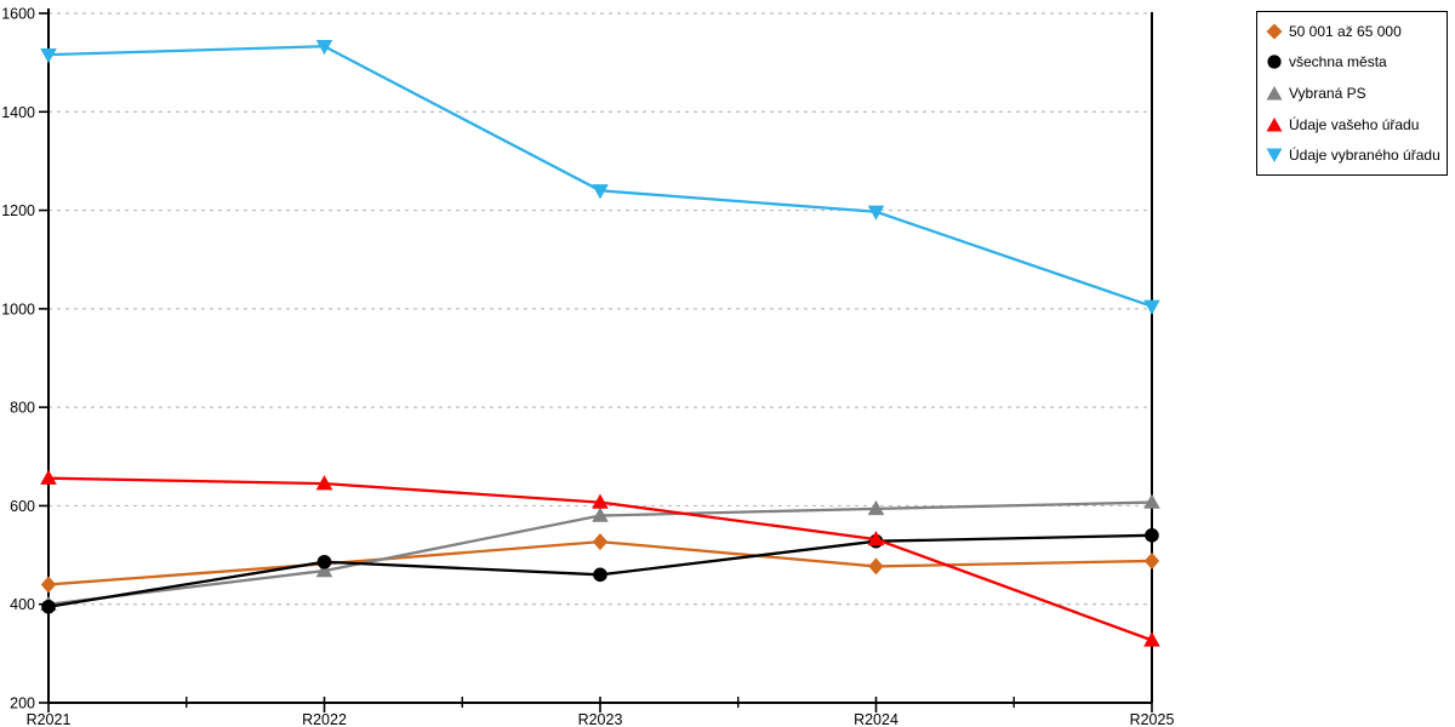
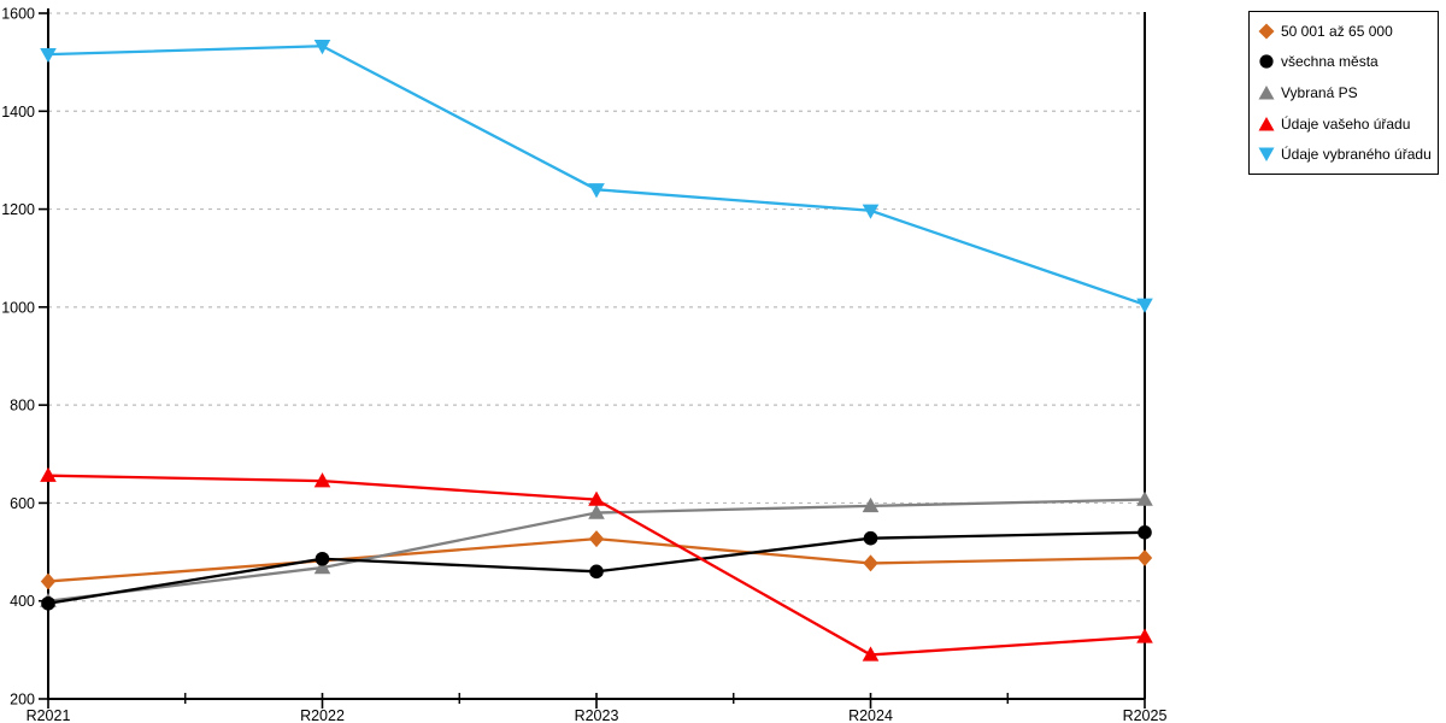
Údaje vašeho úřadu/R2024: 530 -> 290
